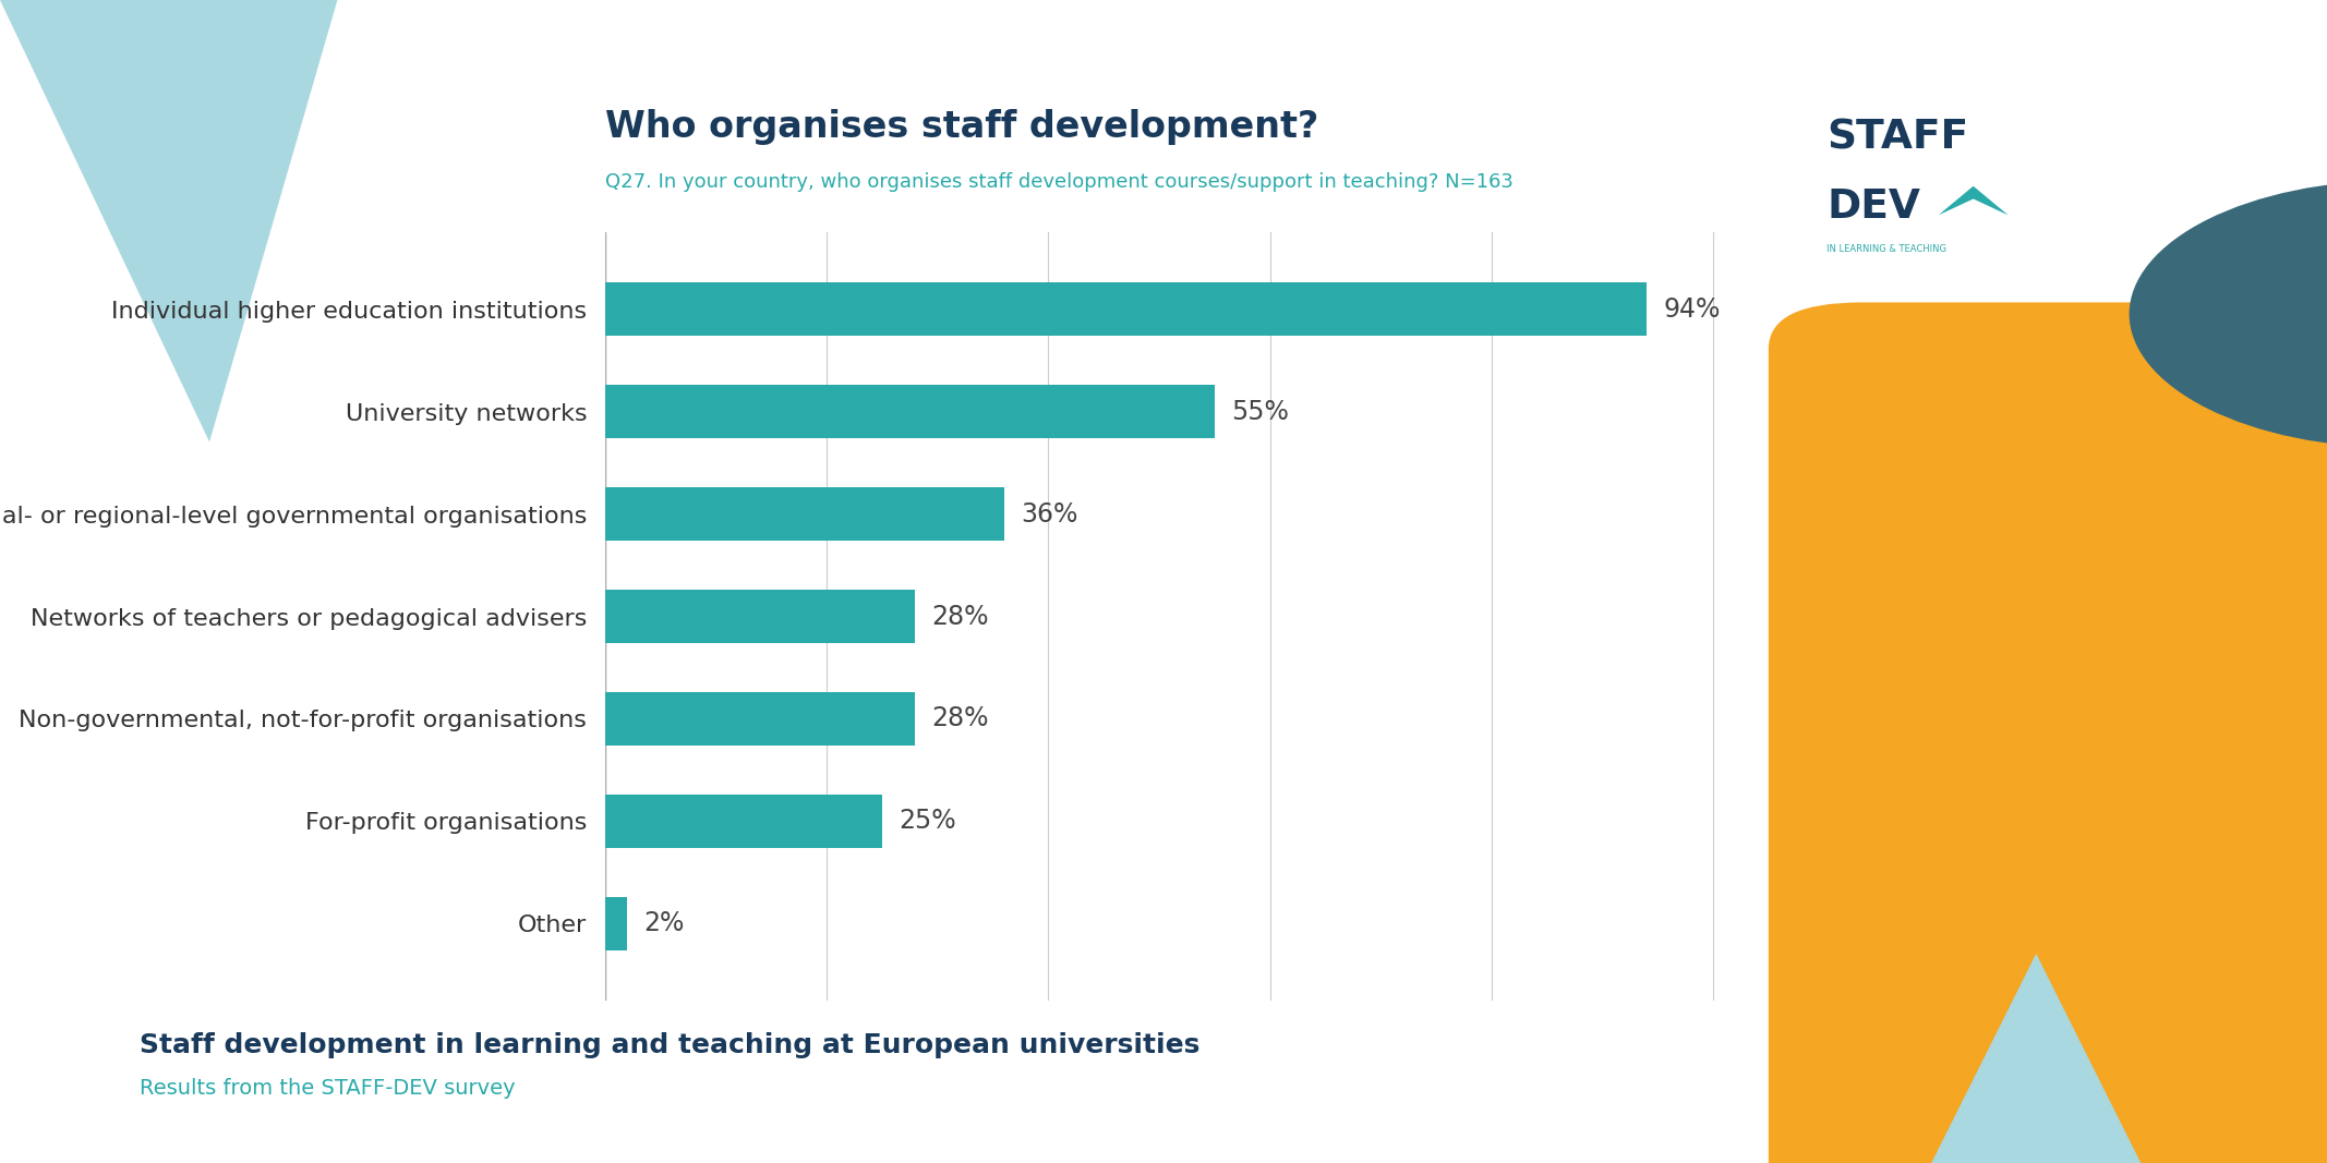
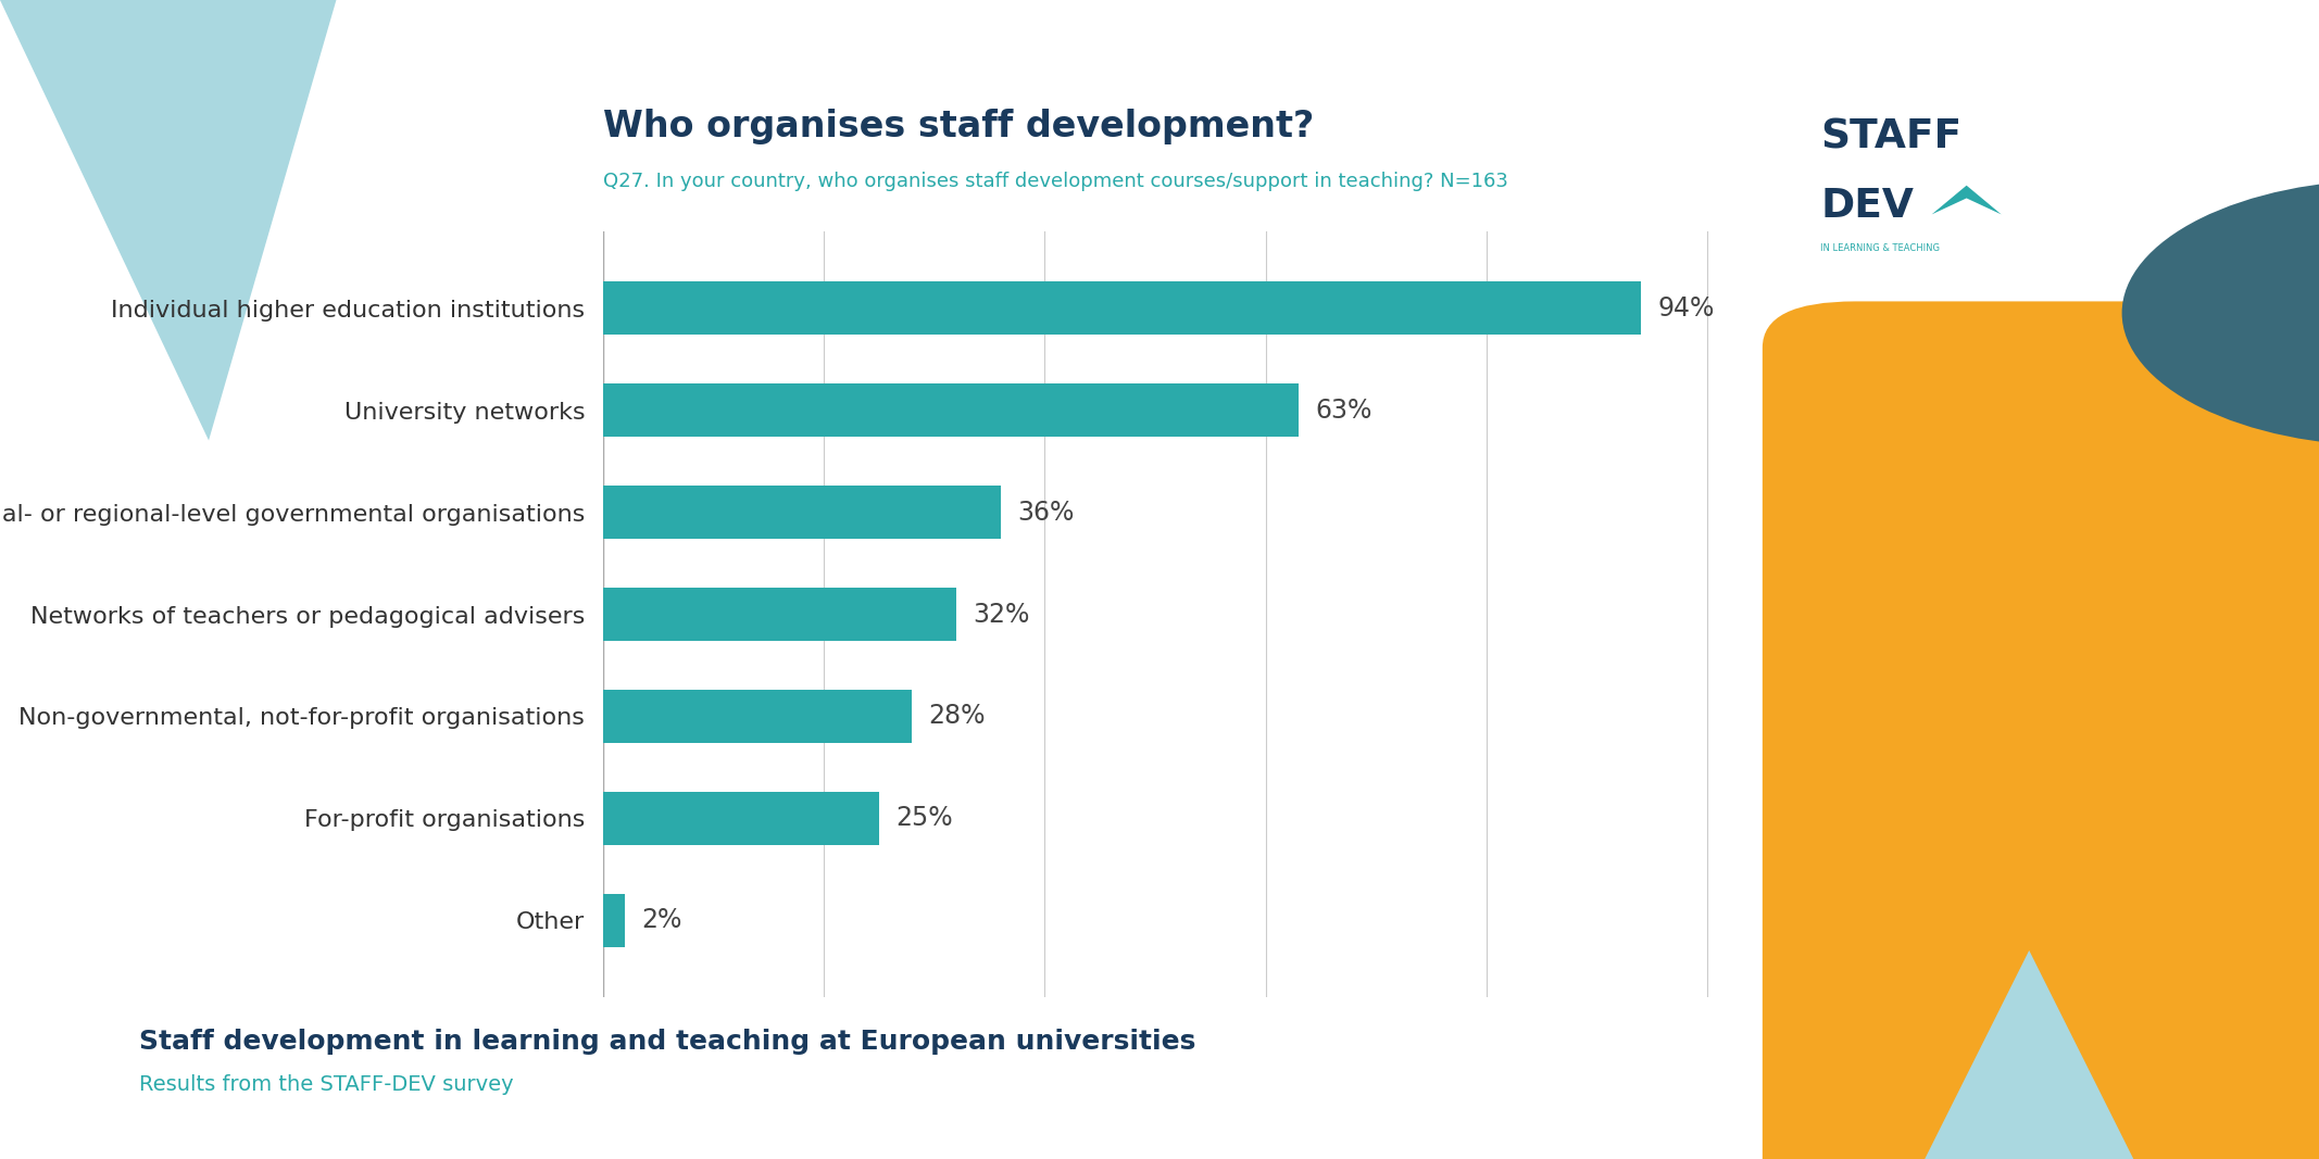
University networks: 55% -> 63%
Networks of teachers or pedagogical advisers: 28% -> 32%
